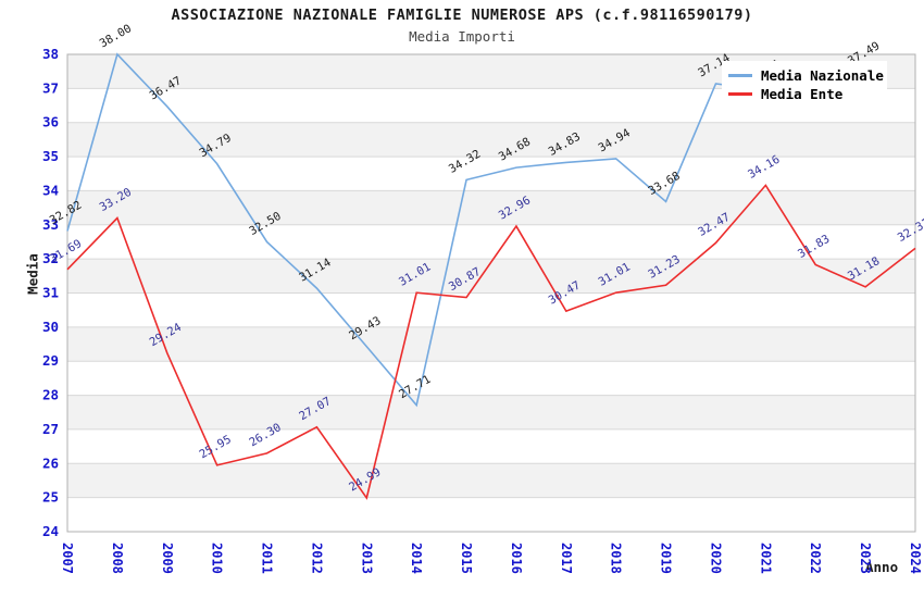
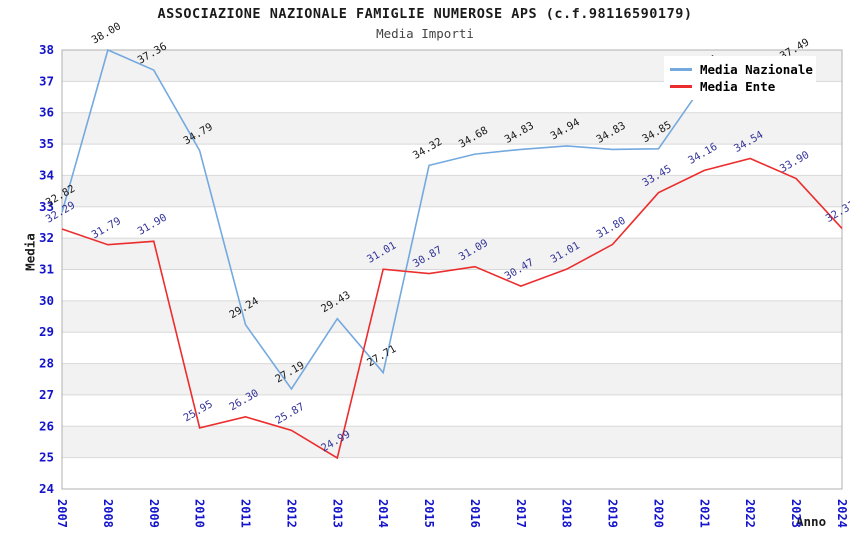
Media Ente/2007: 31.69 -> 32.29
Media Ente/2008: 33.20 -> 31.79
Media Nazionale/2009: 36.47 -> 37.36
Media Ente/2009: 29.24 -> 31.90
Media Nazionale/2011: 32.50 -> 29.24
Media Nazionale/2012: 31.14 -> 27.19
Media Ente/2012: 27.07 -> 25.87
Media Ente/2016: 32.96 -> 31.09
Media Nazionale/2019: 33.68 -> 34.83
Media Ente/2019: 31.23 -> 31.80
Media Nazionale/2020: 37.14 -> 34.85
Media Ente/2020: 32.47 -> 33.45
Media Ente/2022: 31.83 -> 34.54
Media Ente/2023: 31.18 -> 33.90
